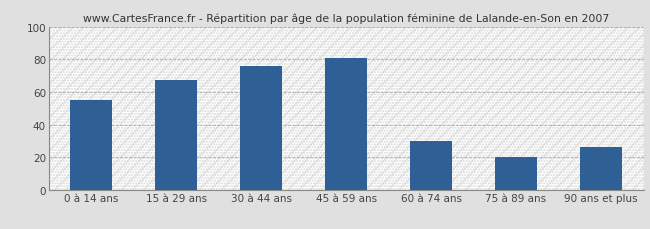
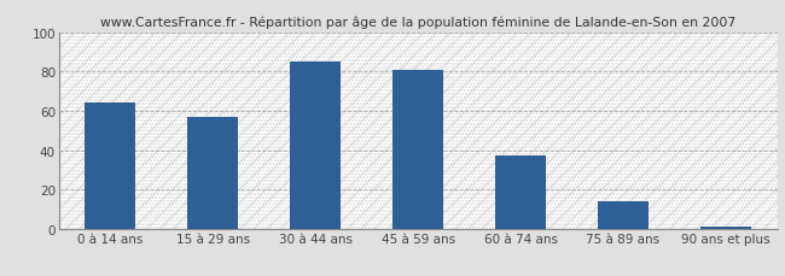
0 à 14 ans: 55 -> 64
15 à 29 ans: 67 -> 57
30 à 44 ans: 76 -> 85
60 à 74 ans: 30 -> 37
75 à 89 ans: 20 -> 14
90 ans et plus: 26 -> 1
